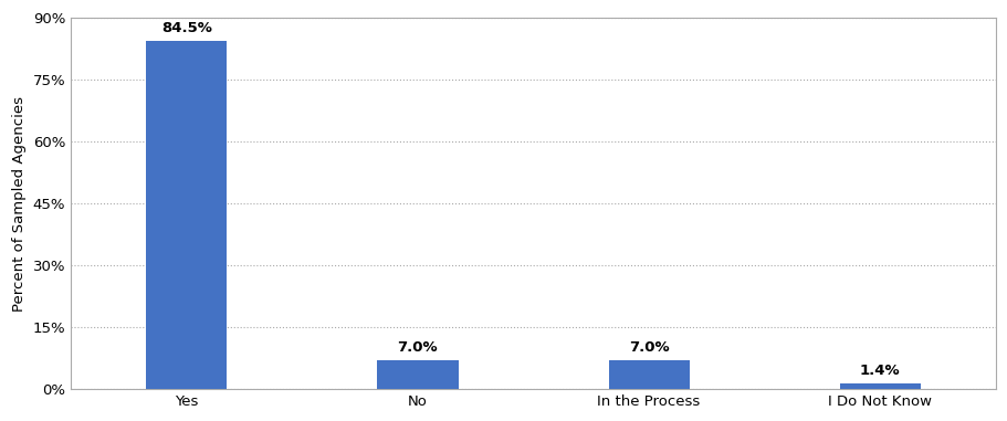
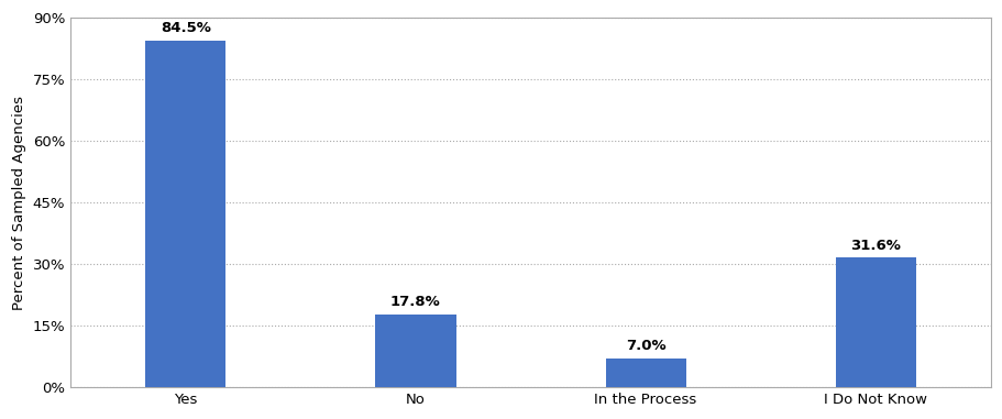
No: 7.0% -> 17.8%
I Do Not Know: 1.4% -> 31.6%
